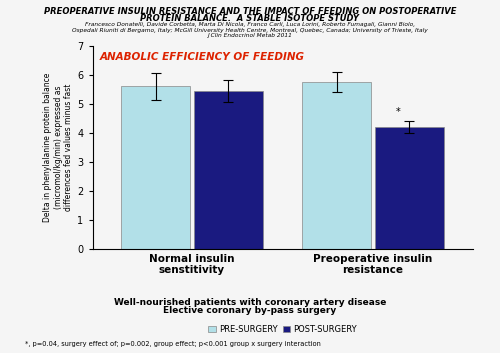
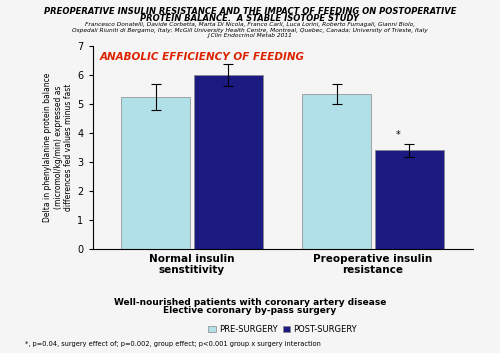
PRE-SURGERY/Normal insulin senstitivity: 5.60 -> 5.25
POST-SURGERY/Normal insulin senstitivity: 5.45 -> 6.00
PRE-SURGERY/Preoperative insulin resistance: 5.75 -> 5.35
POST-SURGERY/Preoperative insulin resistance: 4.20 -> 3.40
